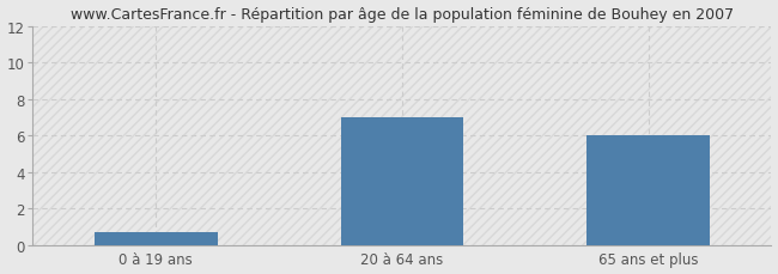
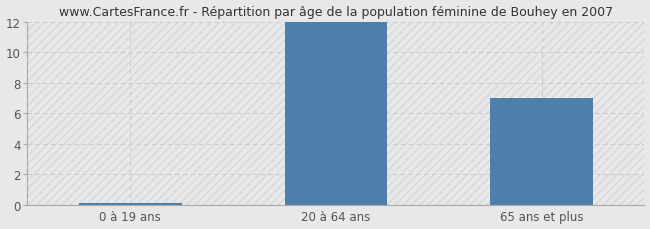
0 à 19 ans: 0.7 -> 0.1
20 à 64 ans: 7.0 -> 12.0
65 ans et plus: 6.0 -> 7.0
